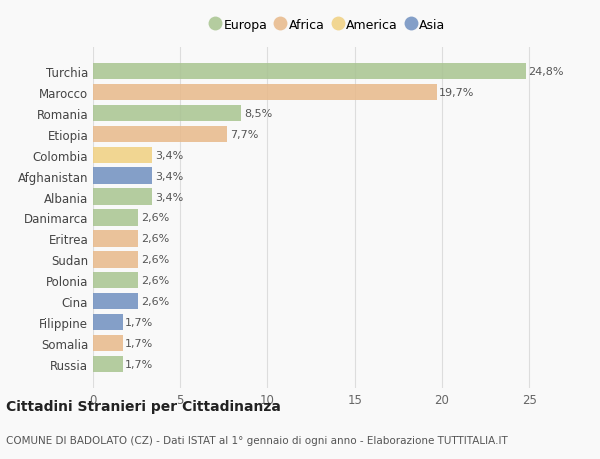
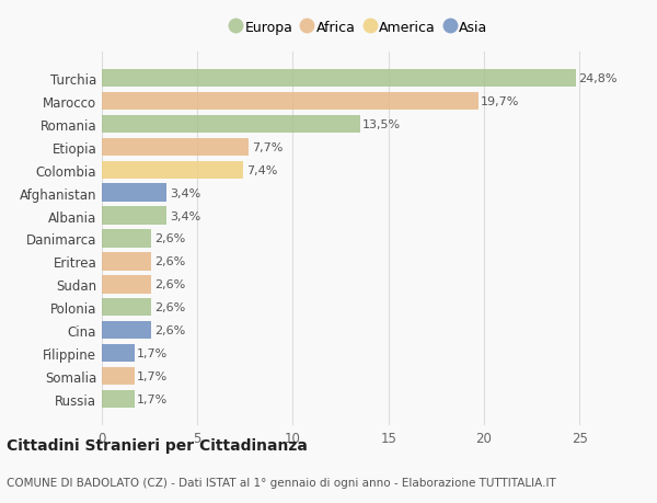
Romania: 8,5% -> 13,5%
Colombia: 3,4% -> 7,4%
